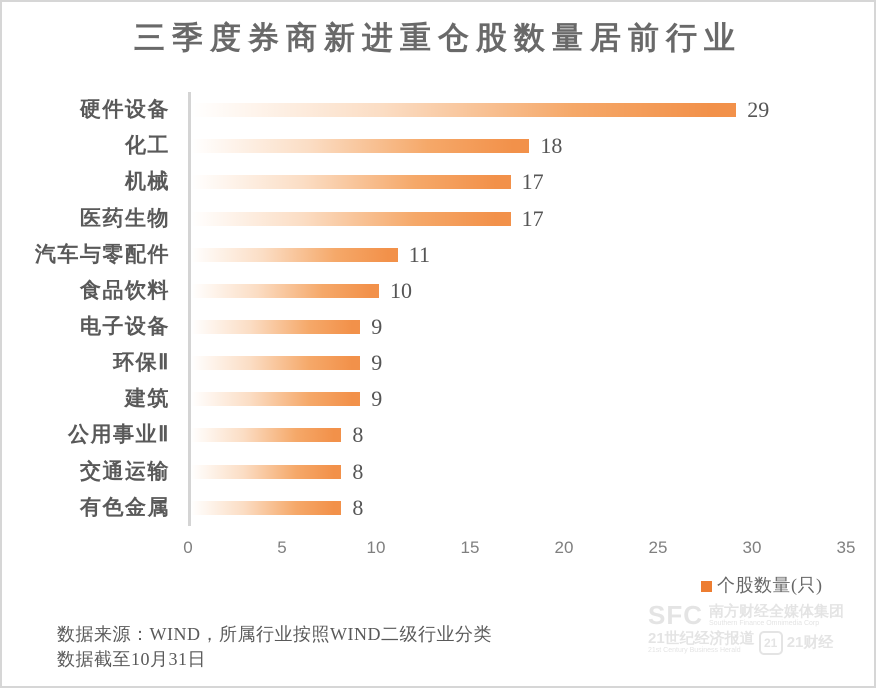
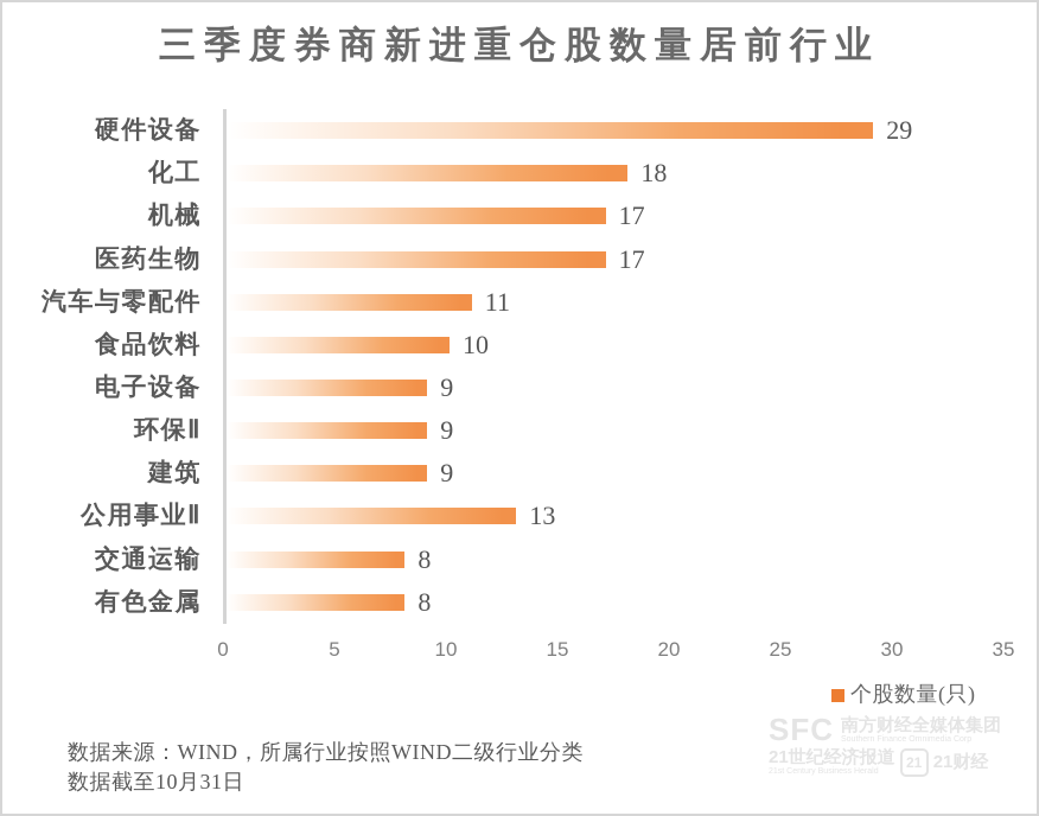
公用事业Ⅱ: 8 -> 13
